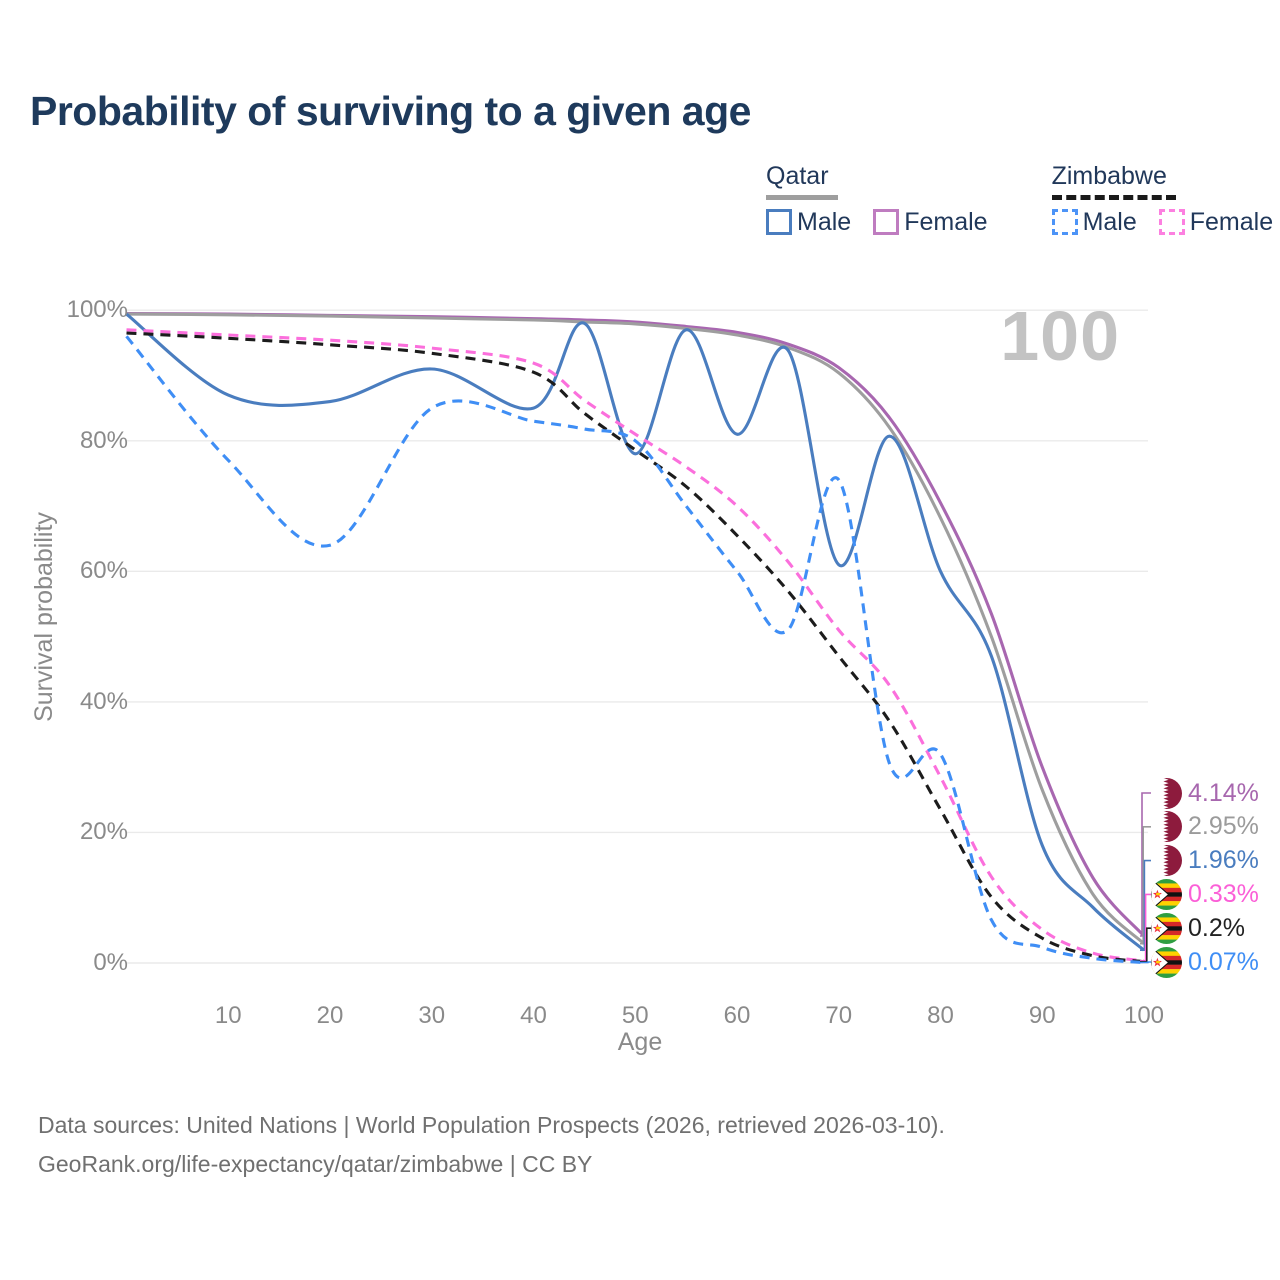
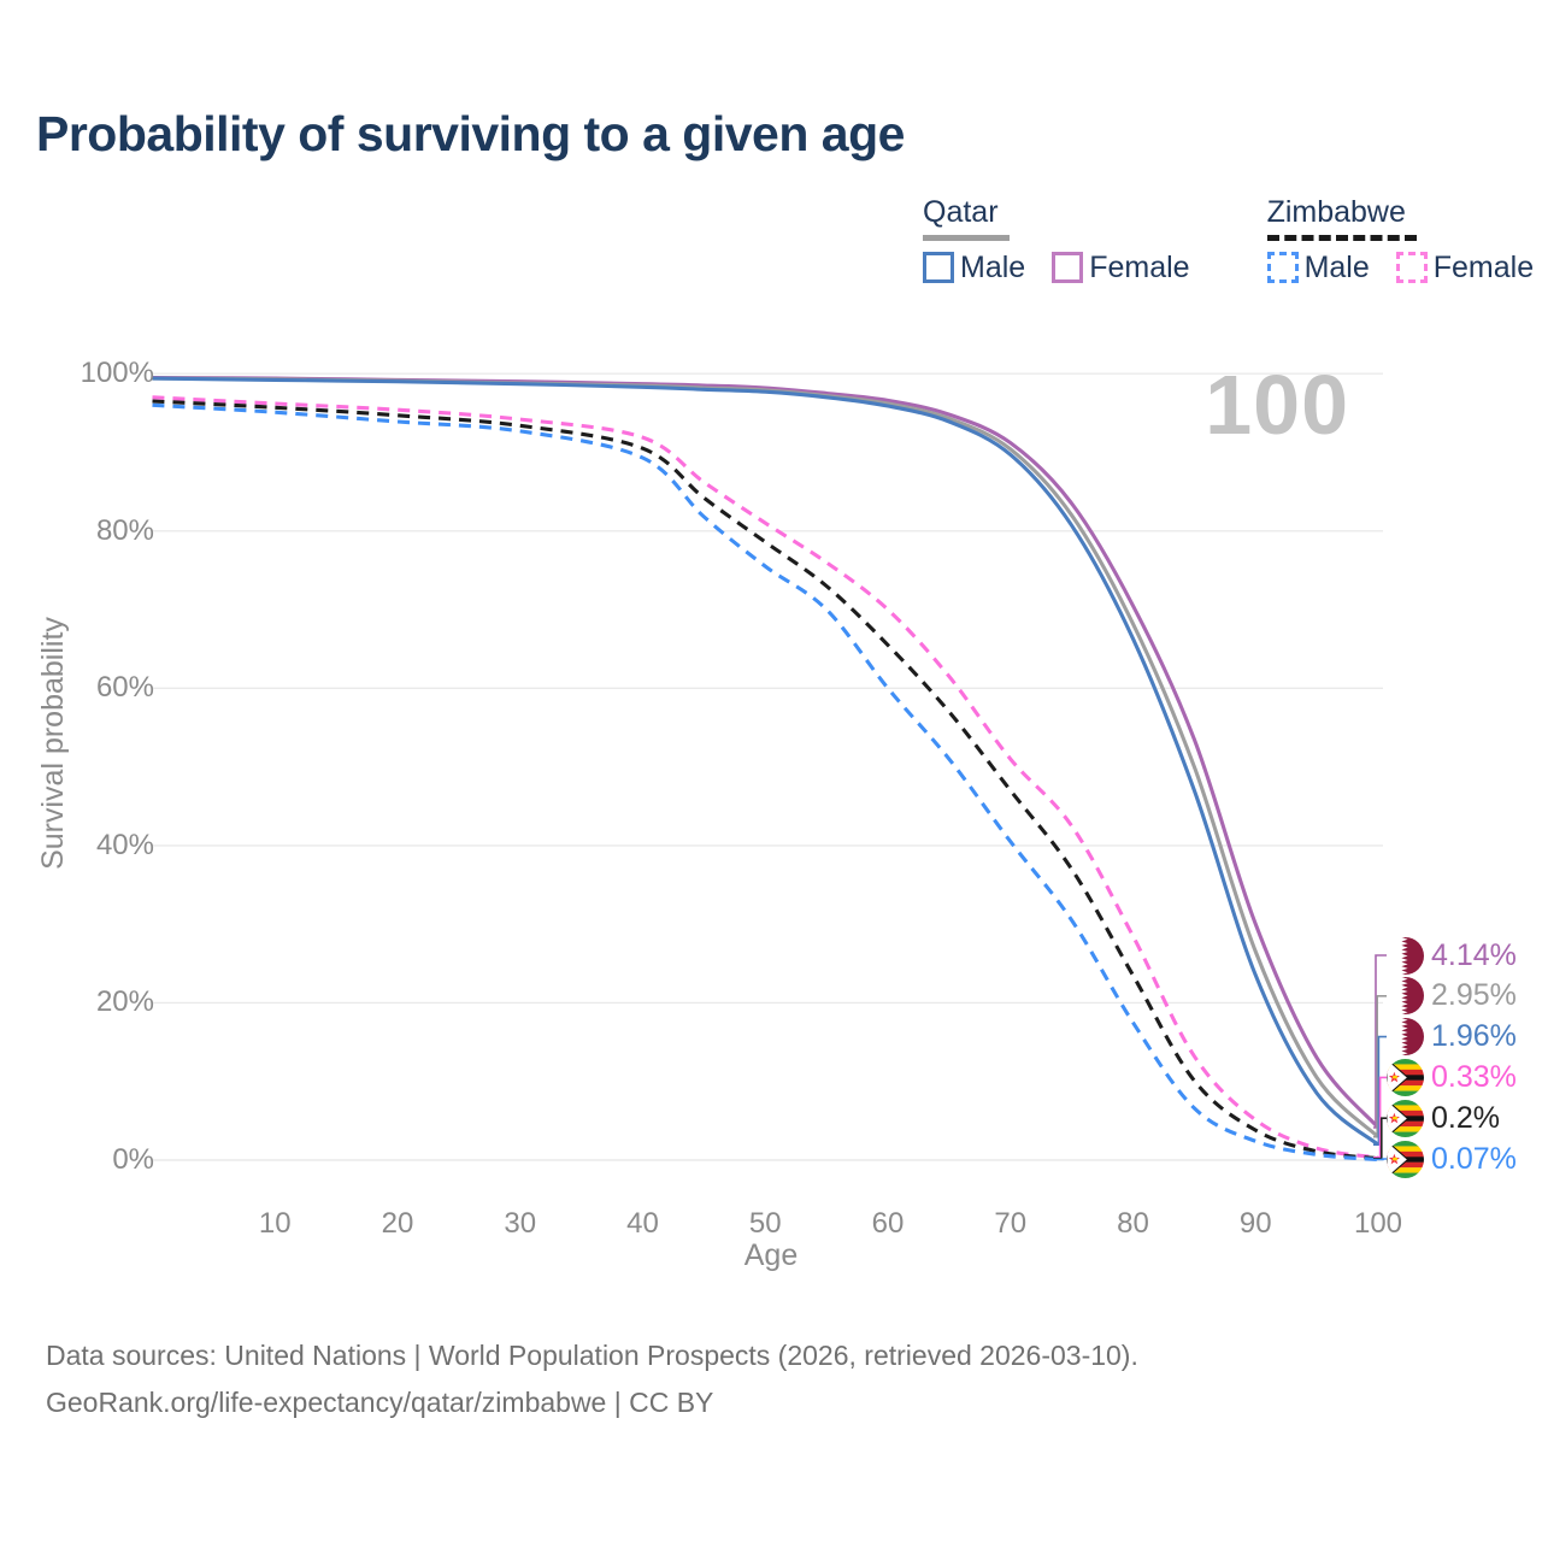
Qatar Male/10: 87% -> 99%
Zimbabwe Male/10: 77% -> 95%
Qatar Male/20: 86% -> 99%
Zimbabwe Male/20: 64% -> 94%
Qatar Male/30: 91% -> 99%
Zimbabwe Male/30: 85% -> 93%
Qatar Male/40: 85% -> 98%
Zimbabwe Male/40: 83% -> 89%
Qatar Male/50: 78% -> 98%
Zimbabwe Male/50: 80% -> 76%
Qatar Male/60: 81% -> 96%
Qatar Male/70: 61% -> 90%
Zimbabwe Male/70: 74% -> 40%
Qatar Male/80: 60% -> 66%
Zimbabwe Male/80: 32% -> 18%
Qatar Male/90: 18% -> 24%
